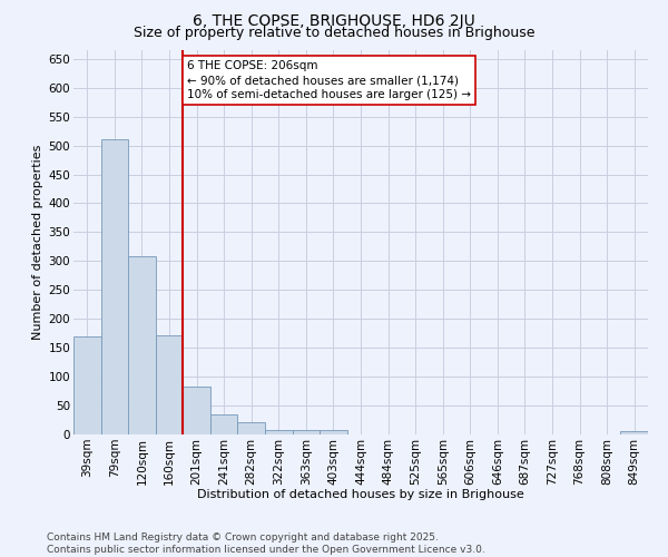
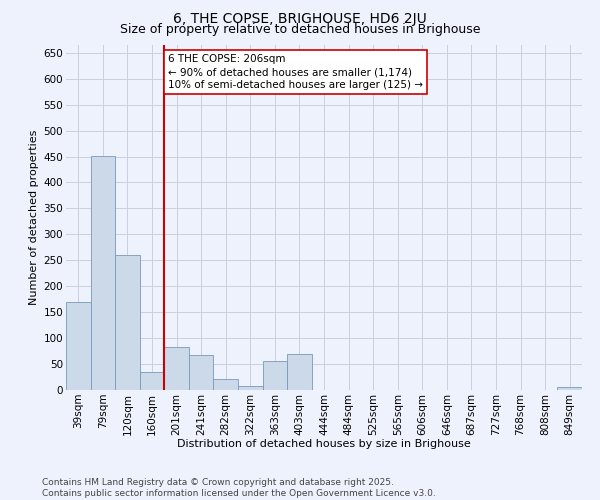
79sqm: 510 -> 452
120sqm: 308 -> 260
160sqm: 172 -> 34
241sqm: 35 -> 68
363sqm: 8 -> 56
403sqm: 7 -> 70
